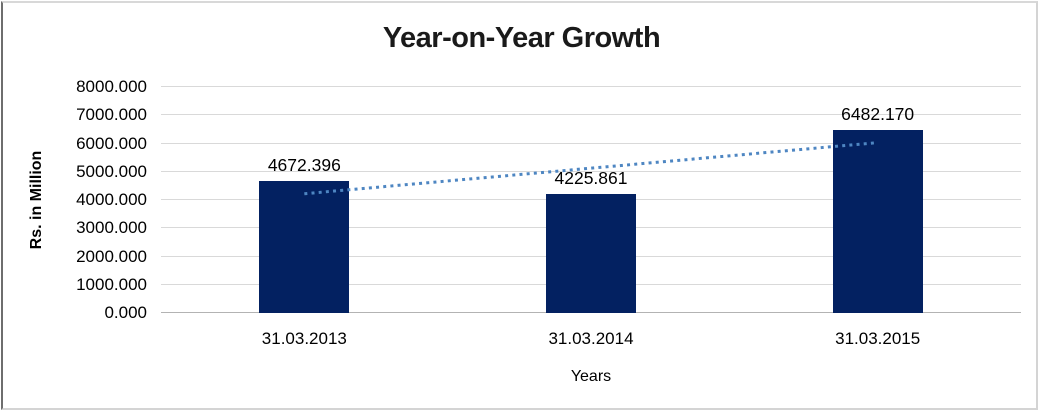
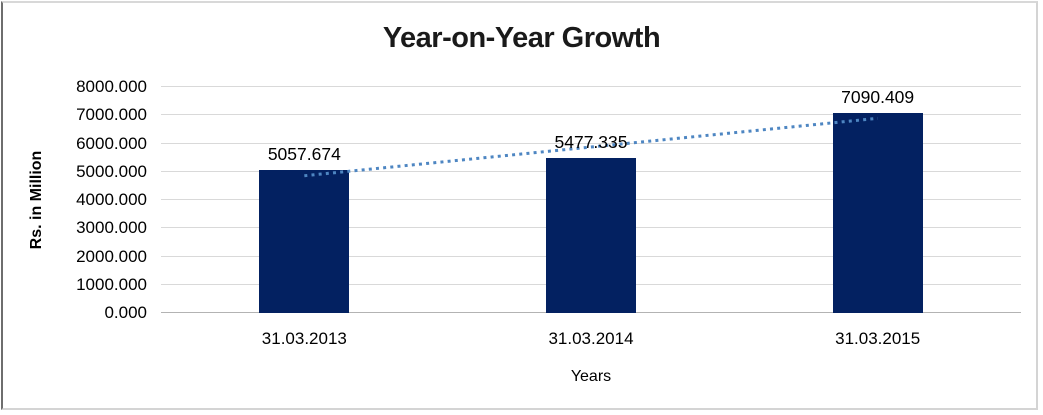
31.03.2013: 4672.396 -> 5057.674
31.03.2014: 4225.861 -> 5477.335
31.03.2015: 6482.170 -> 7090.409
